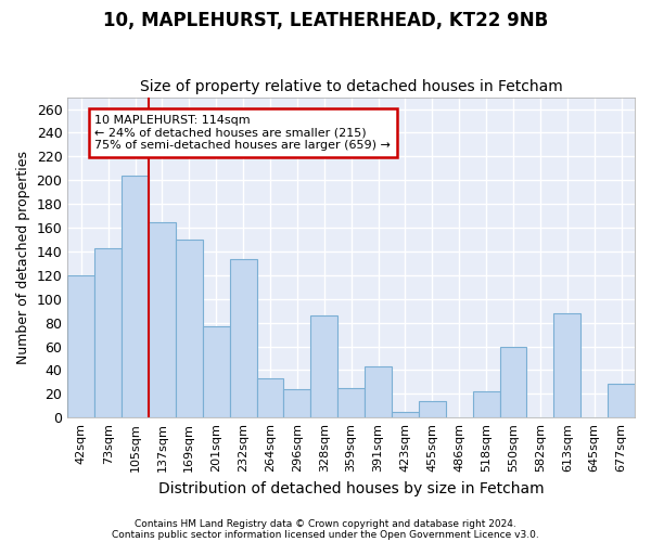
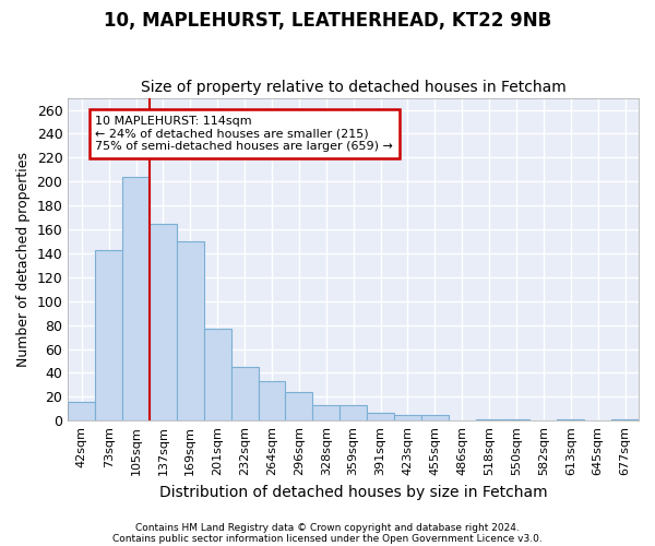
42sqm: 120 -> 16
232sqm: 134 -> 45
328sqm: 86 -> 13
359sqm: 25 -> 13
391sqm: 43 -> 7
455sqm: 14 -> 5
518sqm: 22 -> 1
550sqm: 60 -> 1
613sqm: 88 -> 1
677sqm: 29 -> 1
